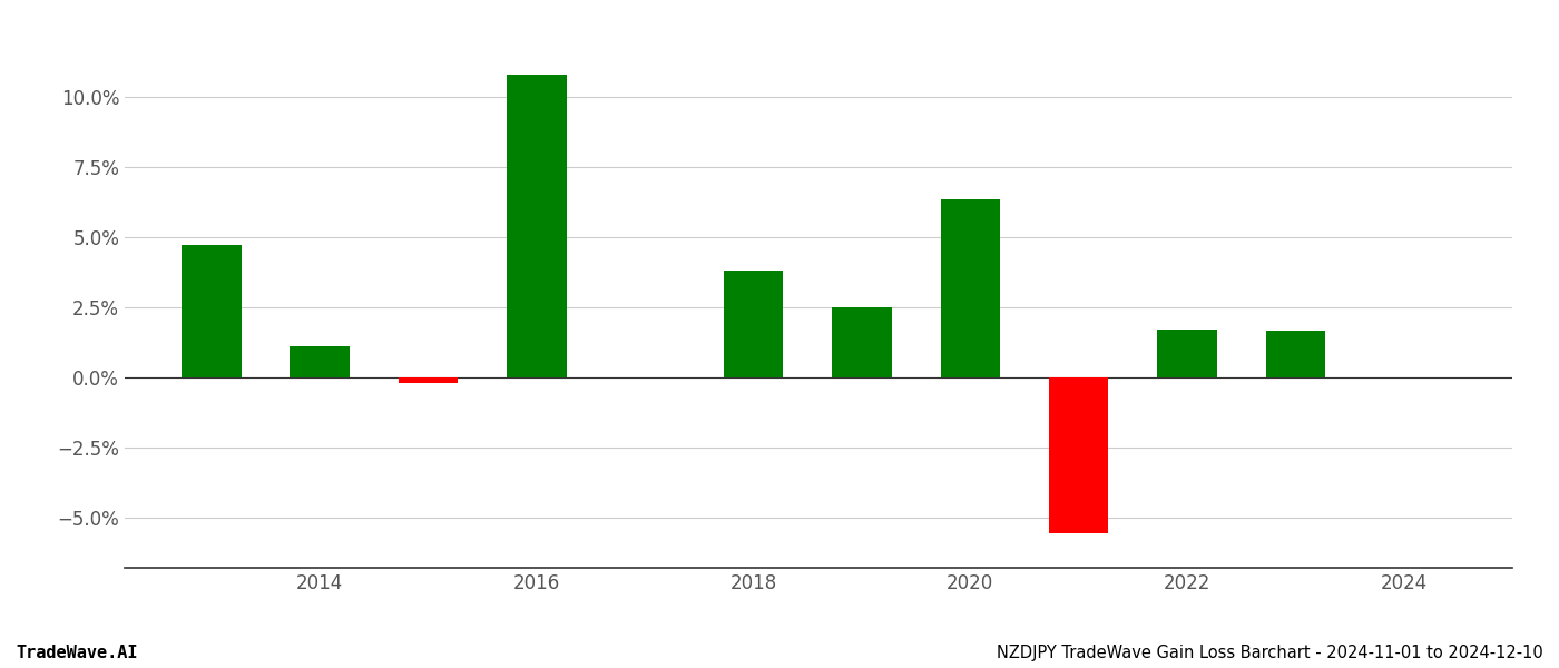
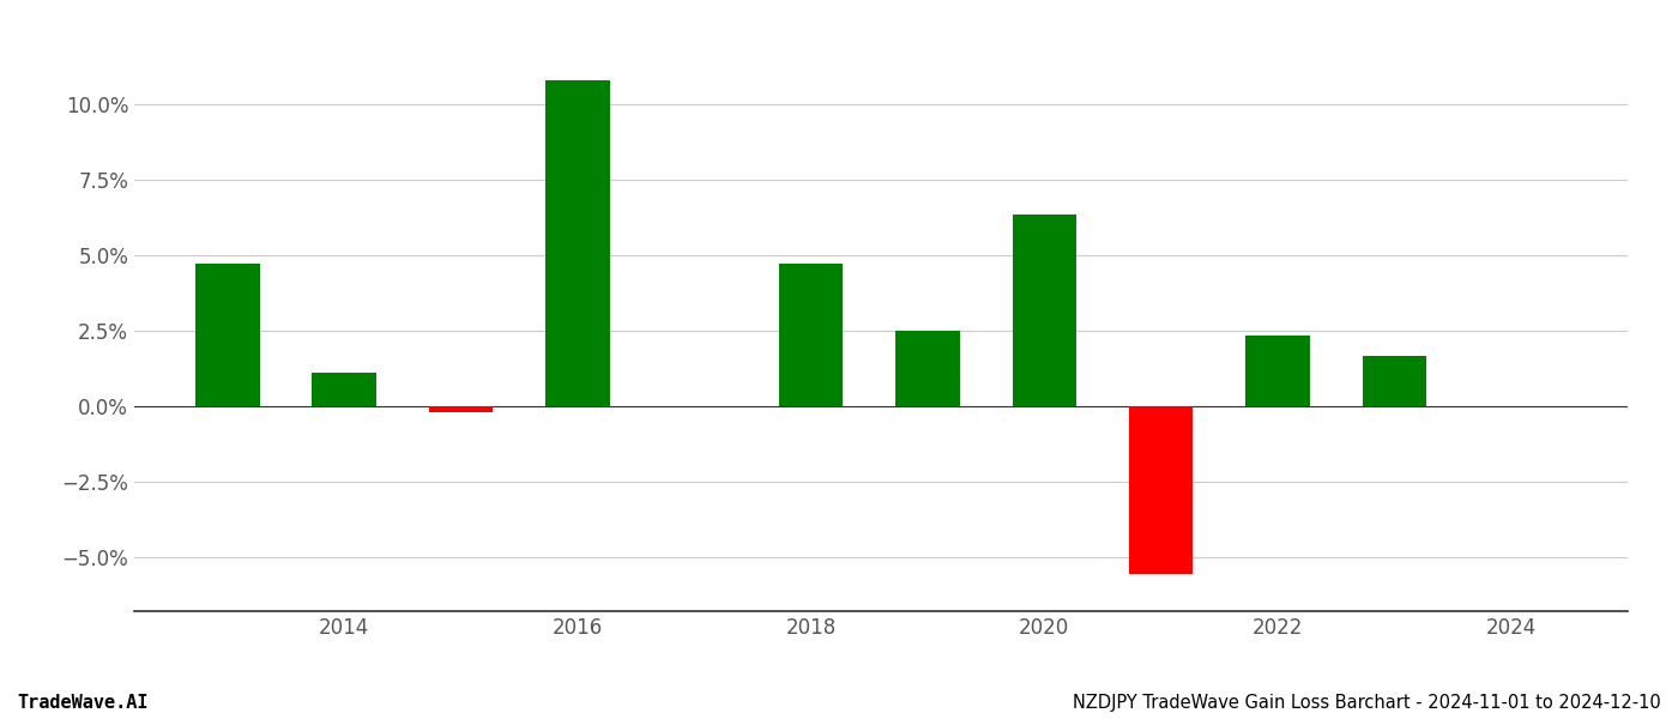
2018: 3.80% -> 4.70%
2022: 1.70% -> 2.35%
